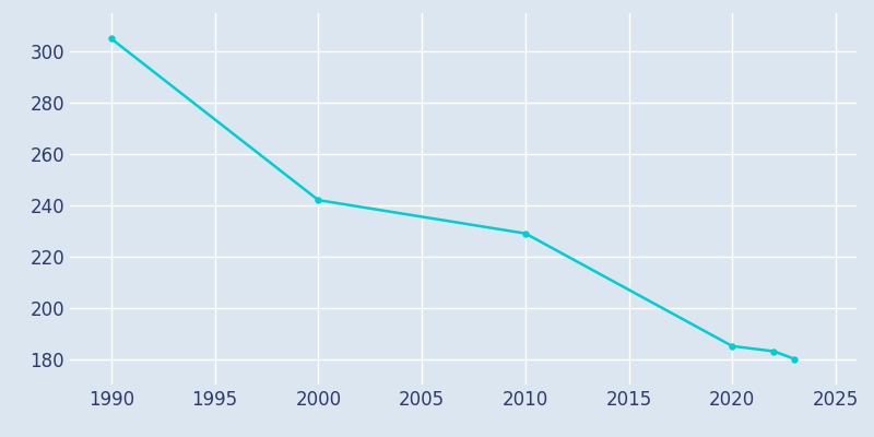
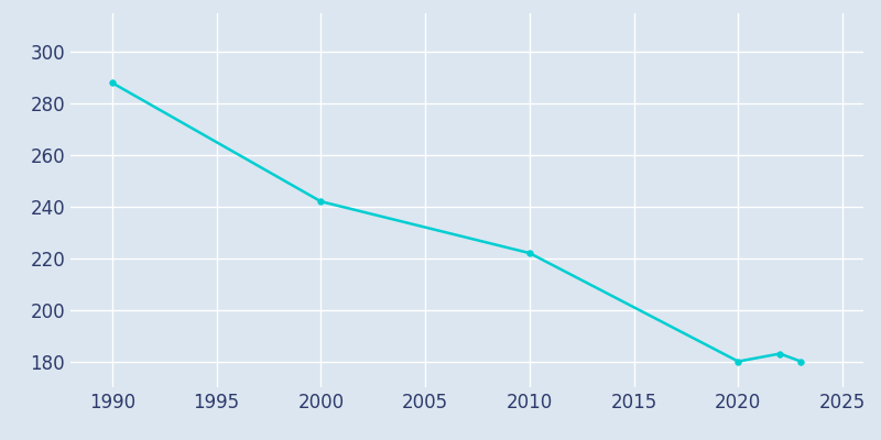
1990: 305 -> 288
2010: 229 -> 222
2020: 185 -> 180
